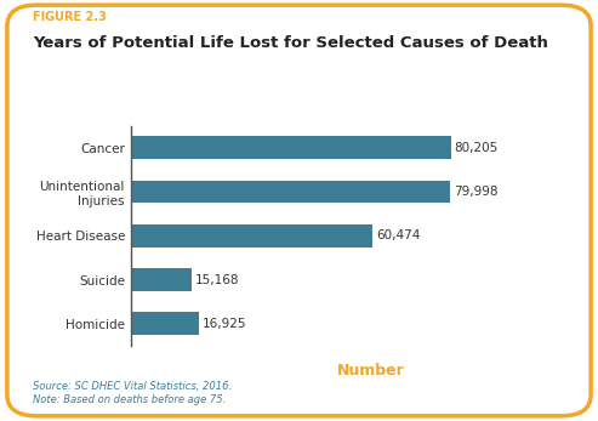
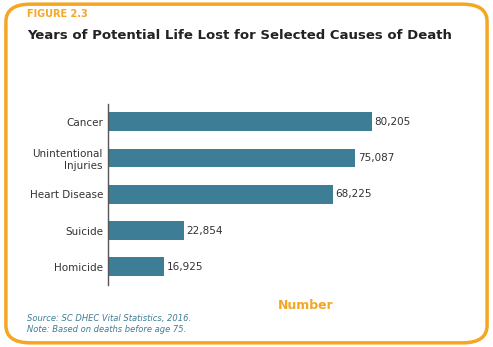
Unintentional Injuries: 79,998 -> 75,087
Heart Disease: 60,474 -> 68,225
Suicide: 15,168 -> 22,854
